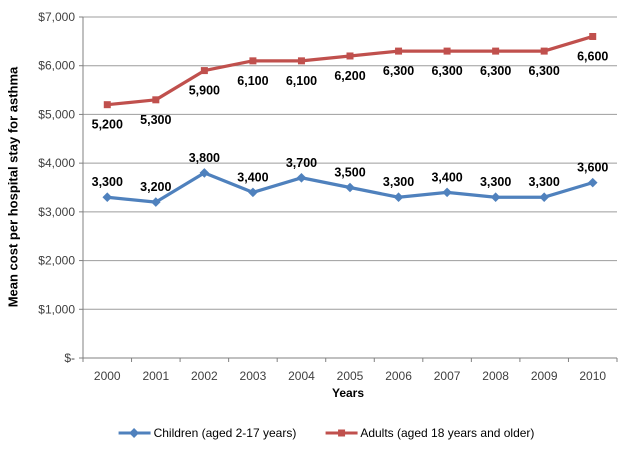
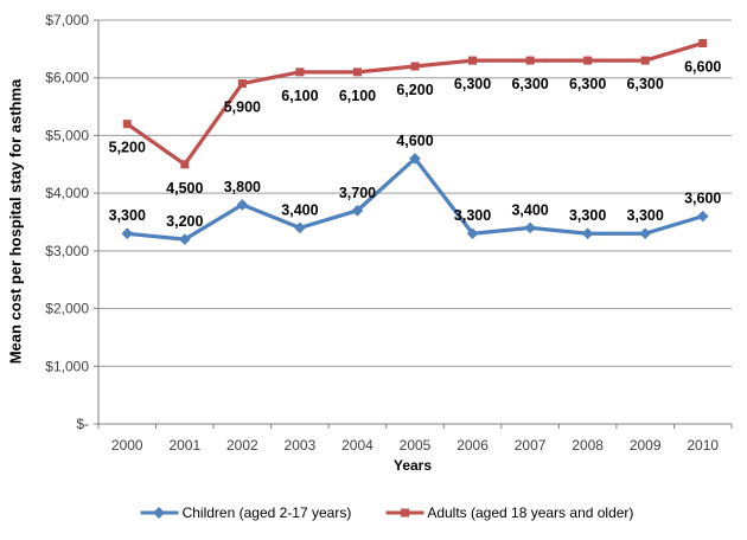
Adults (aged 18 years and older)/2001: 5,300 -> 4,500
Children (aged 2-17 years)/2005: 3,500 -> 4,600
